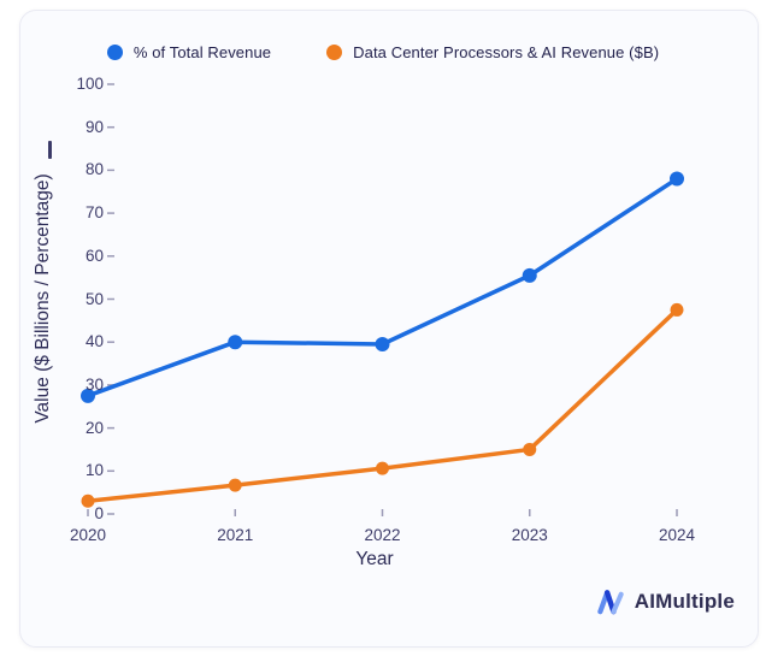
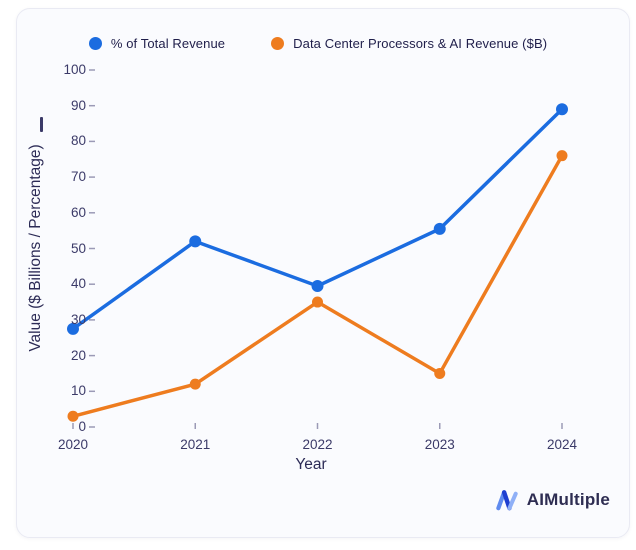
% of Total Revenue/2021: 40 -> 52
Data Center Processors & AI Revenue ($B)/2021: 7 -> 12
Data Center Processors & AI Revenue ($B)/2022: 11 -> 35
% of Total Revenue/2024: 78 -> 89
Data Center Processors & AI Revenue ($B)/2024: 48 -> 76
